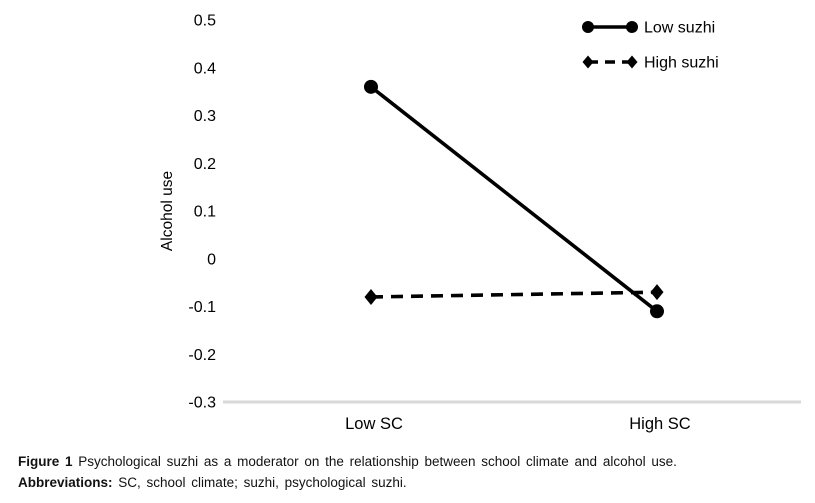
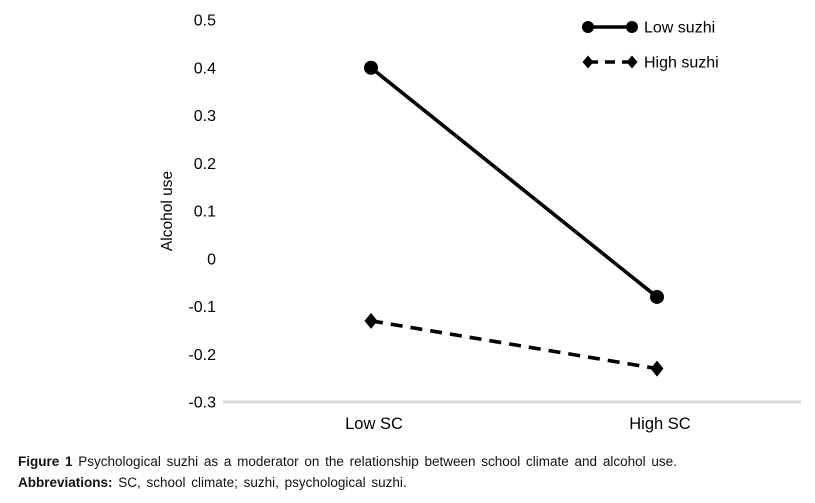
Low suzhi/Low SC: 0.36 -> 0.40
High suzhi/Low SC: -0.08 -> -0.13
Low suzhi/High SC: -0.11 -> -0.08
High suzhi/High SC: -0.07 -> -0.23
